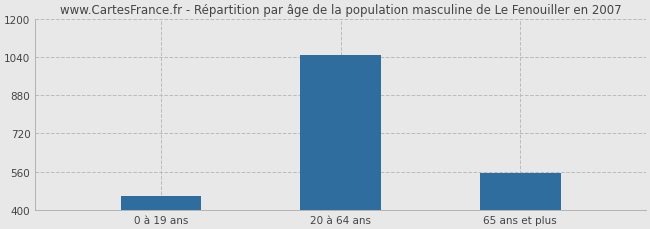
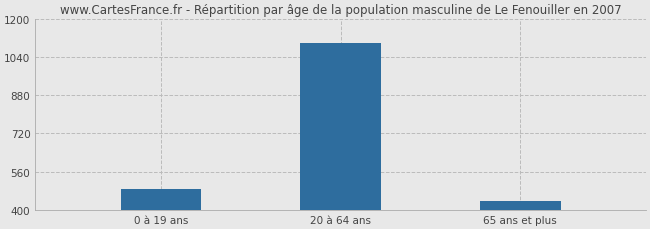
0 à 19 ans: 460 -> 488
20 à 64 ans: 1050 -> 1098
65 ans et plus: 555 -> 438
